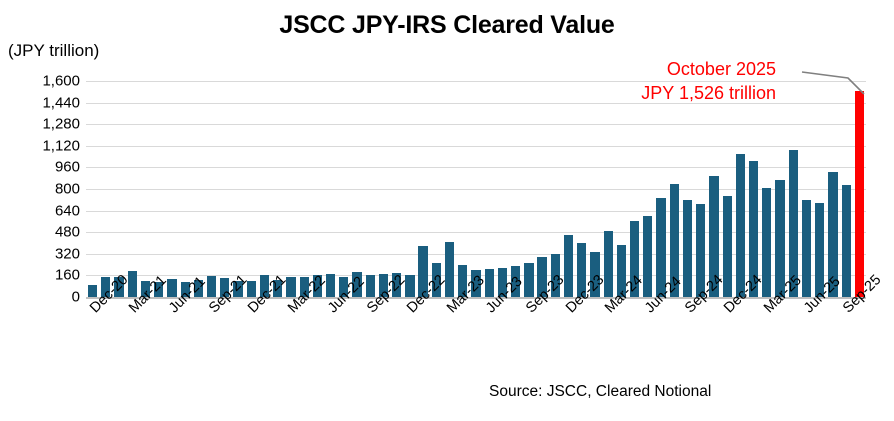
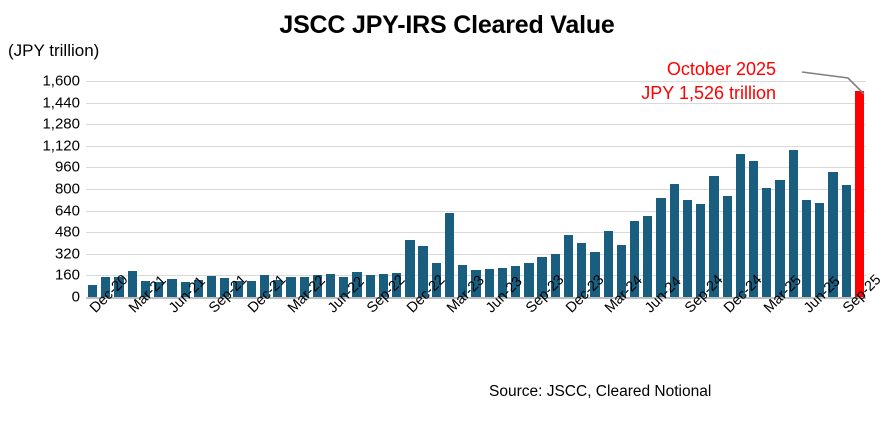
Dec-22: 160 -> 420
Mar-23: 410 -> 620
